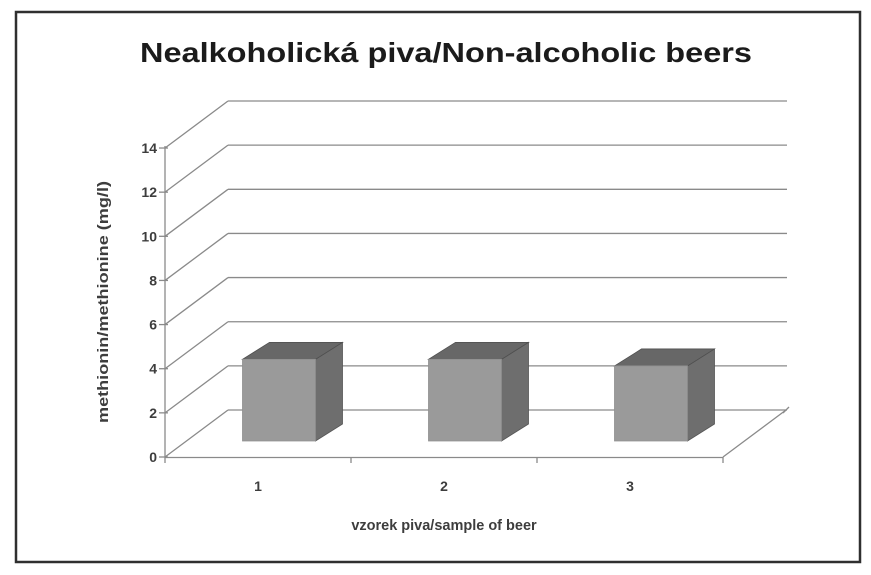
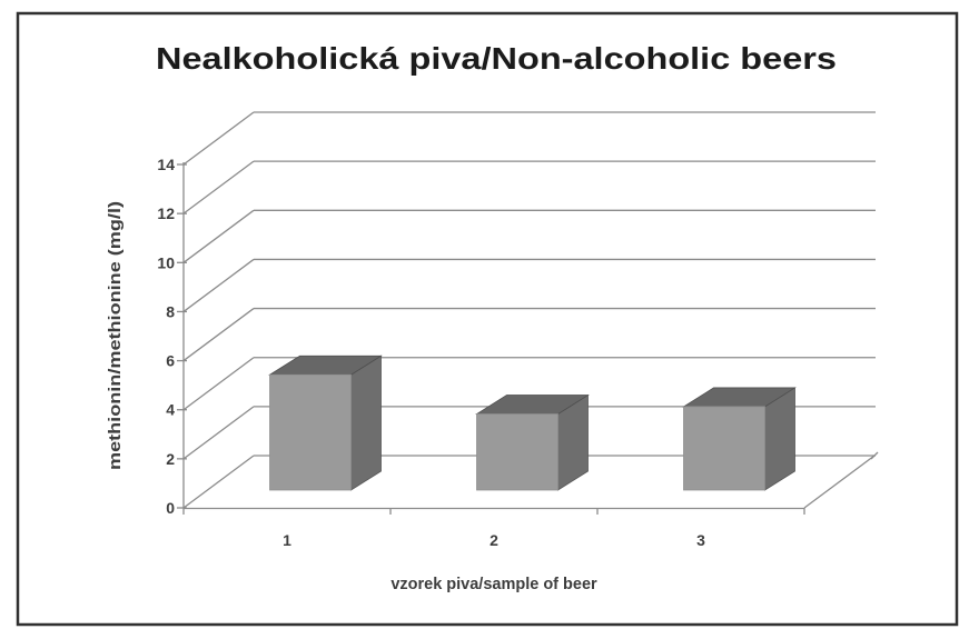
1: 3.7 -> 4.7
2: 3.7 -> 3.1
